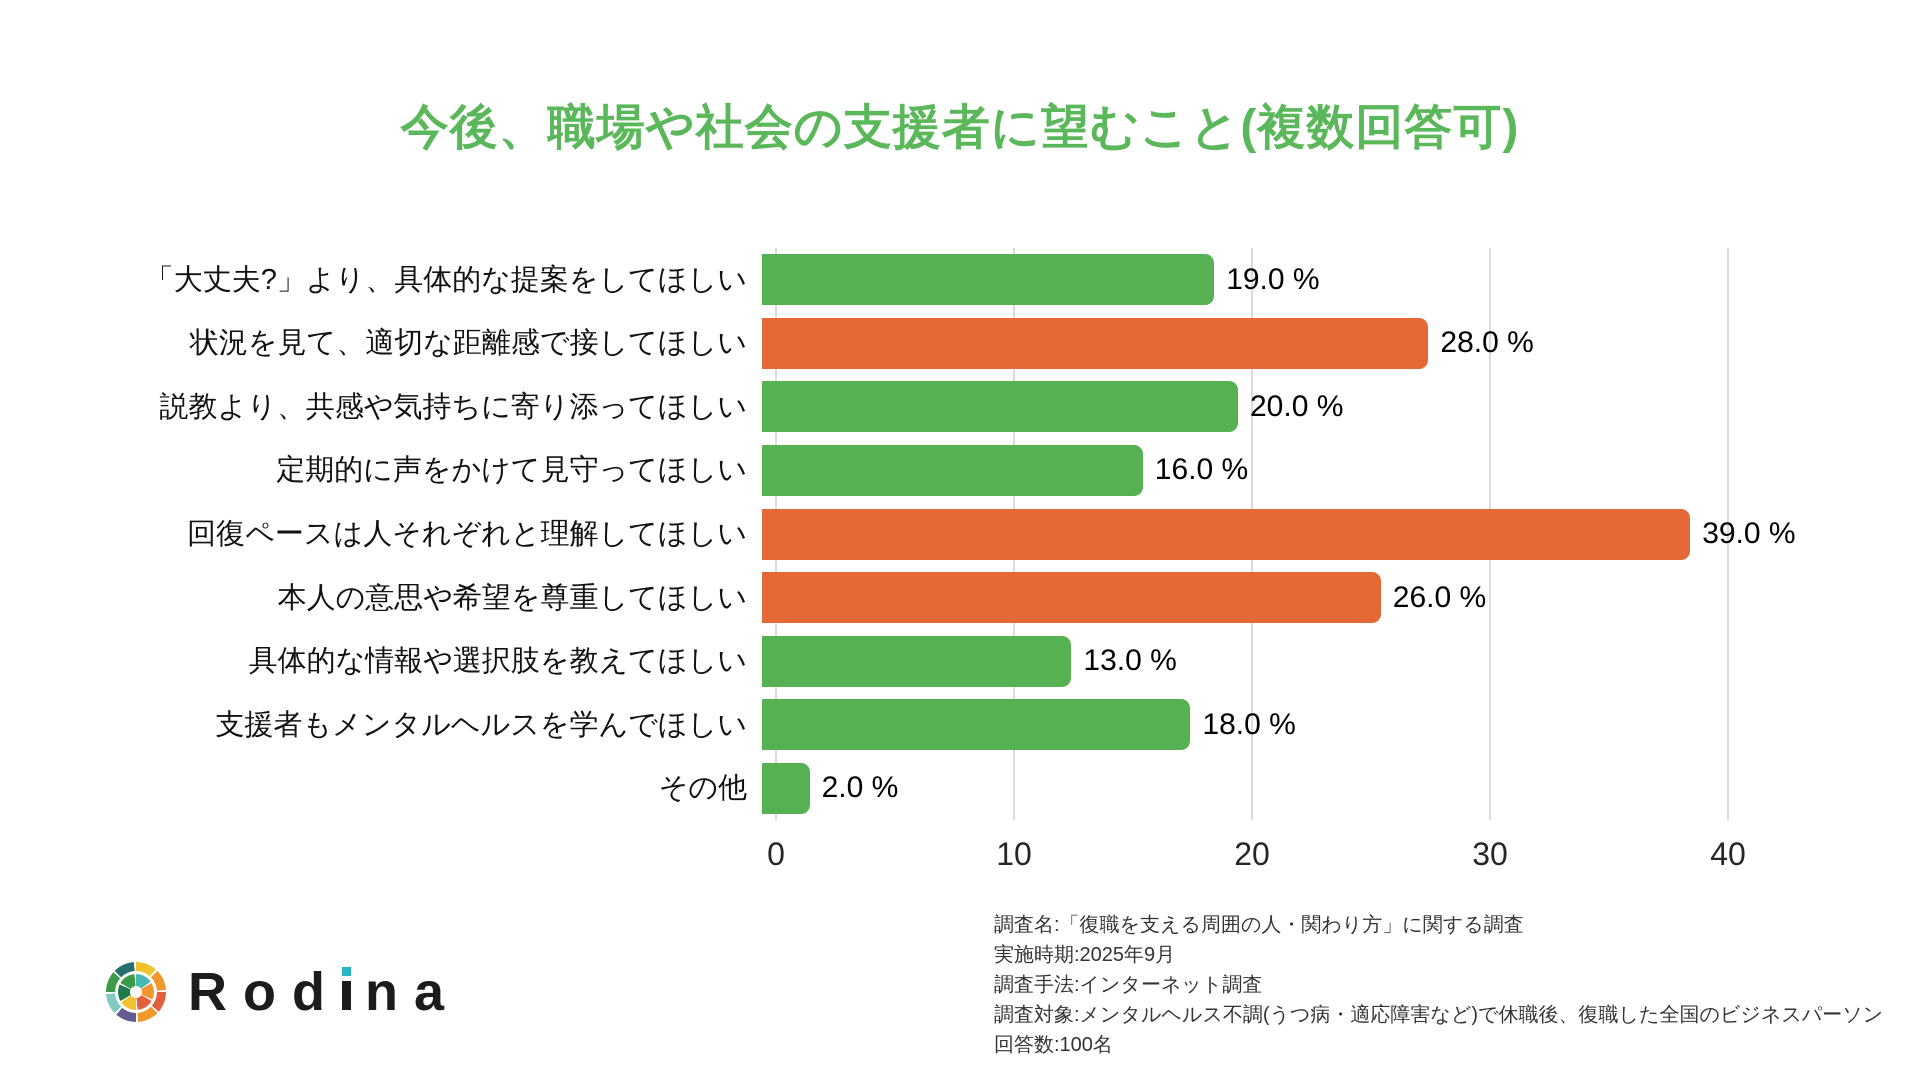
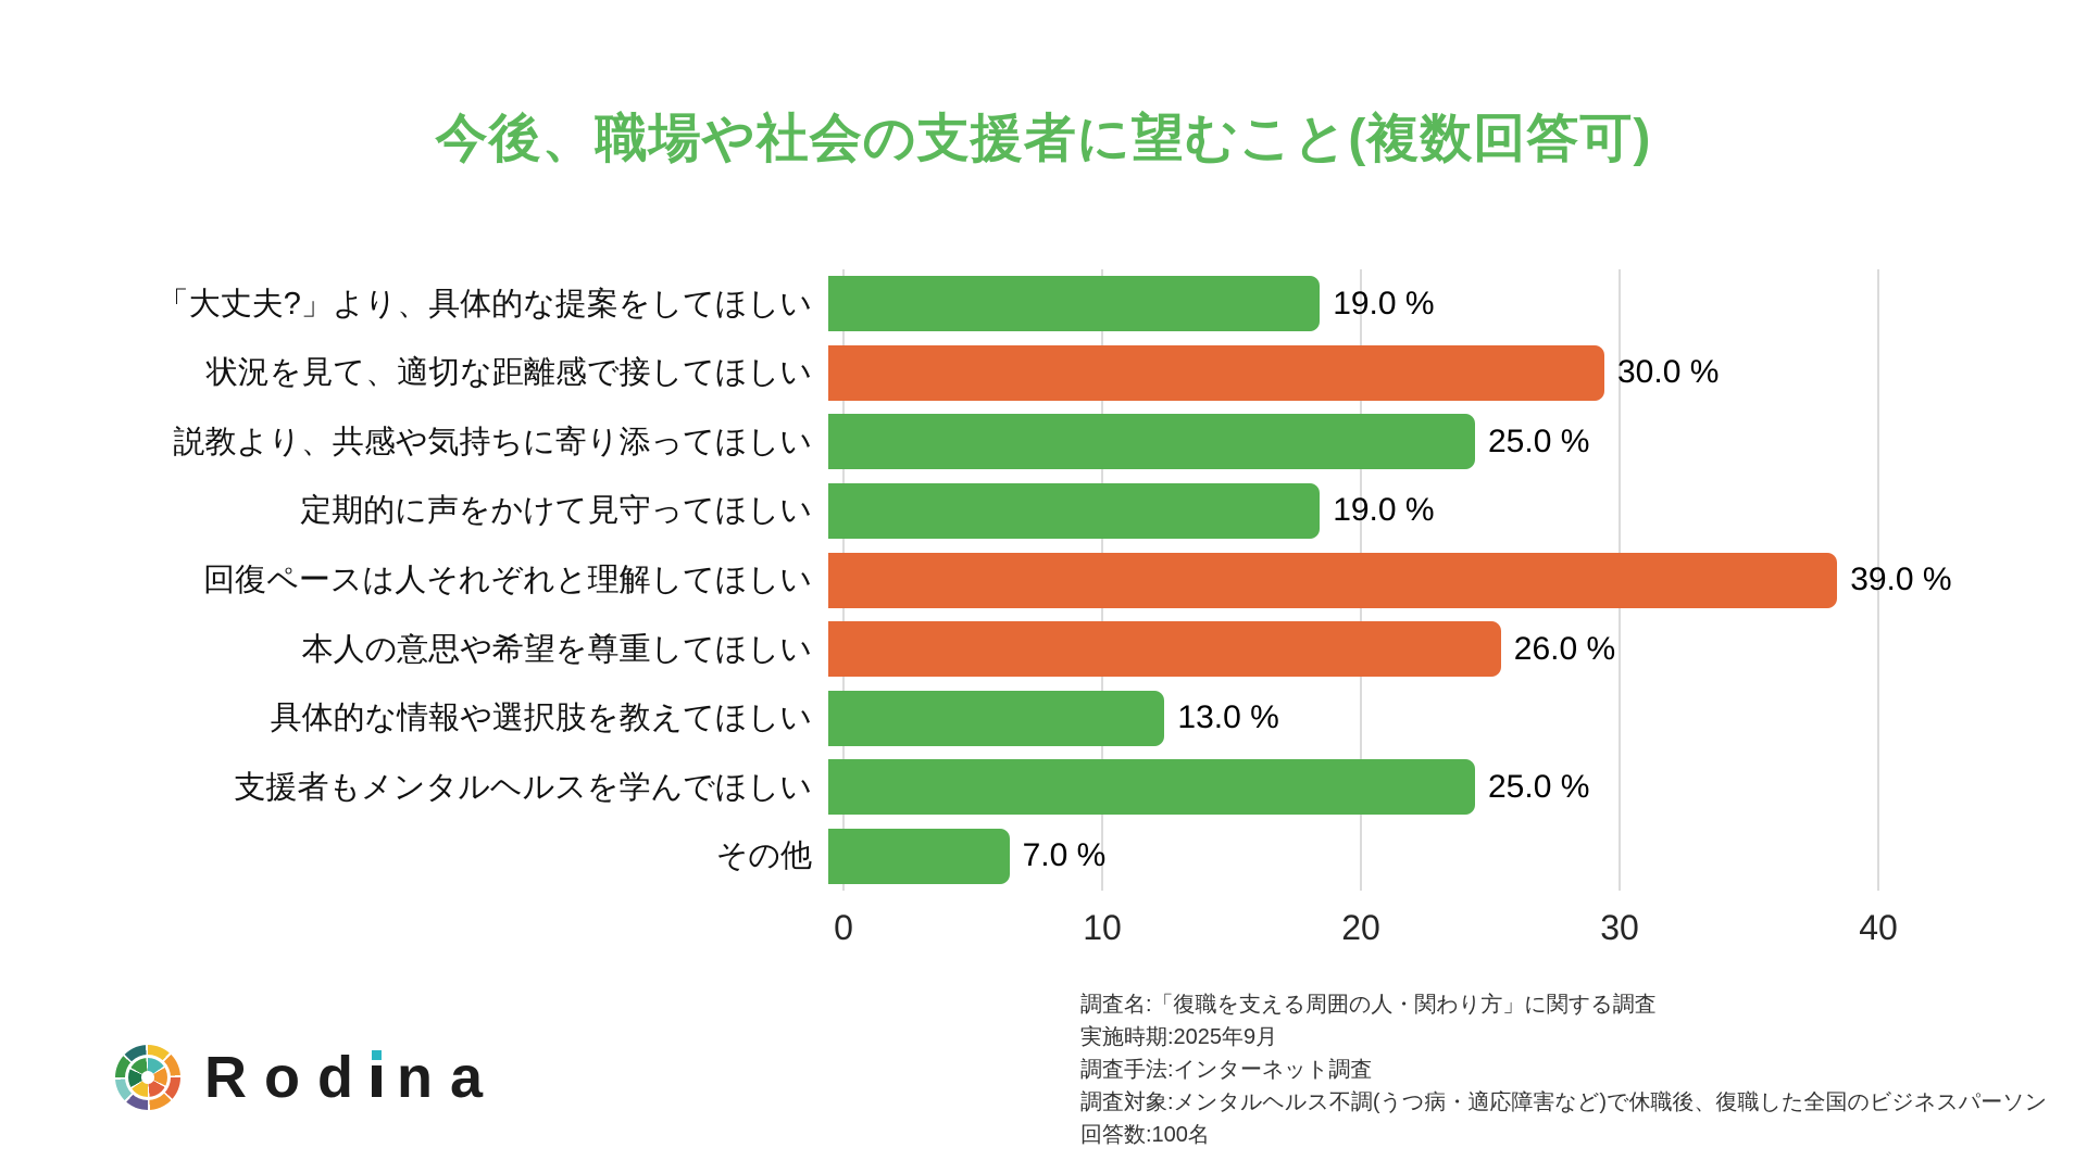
状況を見て、適切な距離感で接してほしい: 28.0 -> 30.0
説教より、共感や気持ちに寄り添ってほしい: 20.0 -> 25.0
定期的に声をかけて見守ってほしい: 16.0 -> 19.0
支援者もメンタルヘルスを学んでほしい: 18.0 -> 25.0
その他: 2.0 -> 7.0
